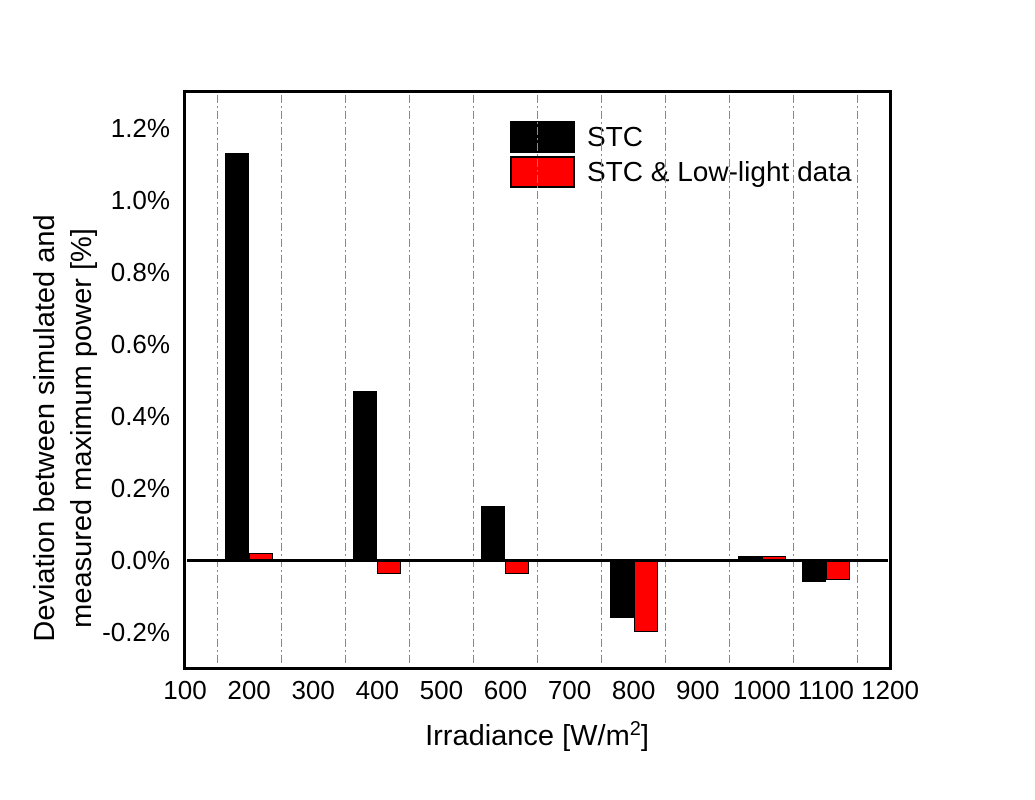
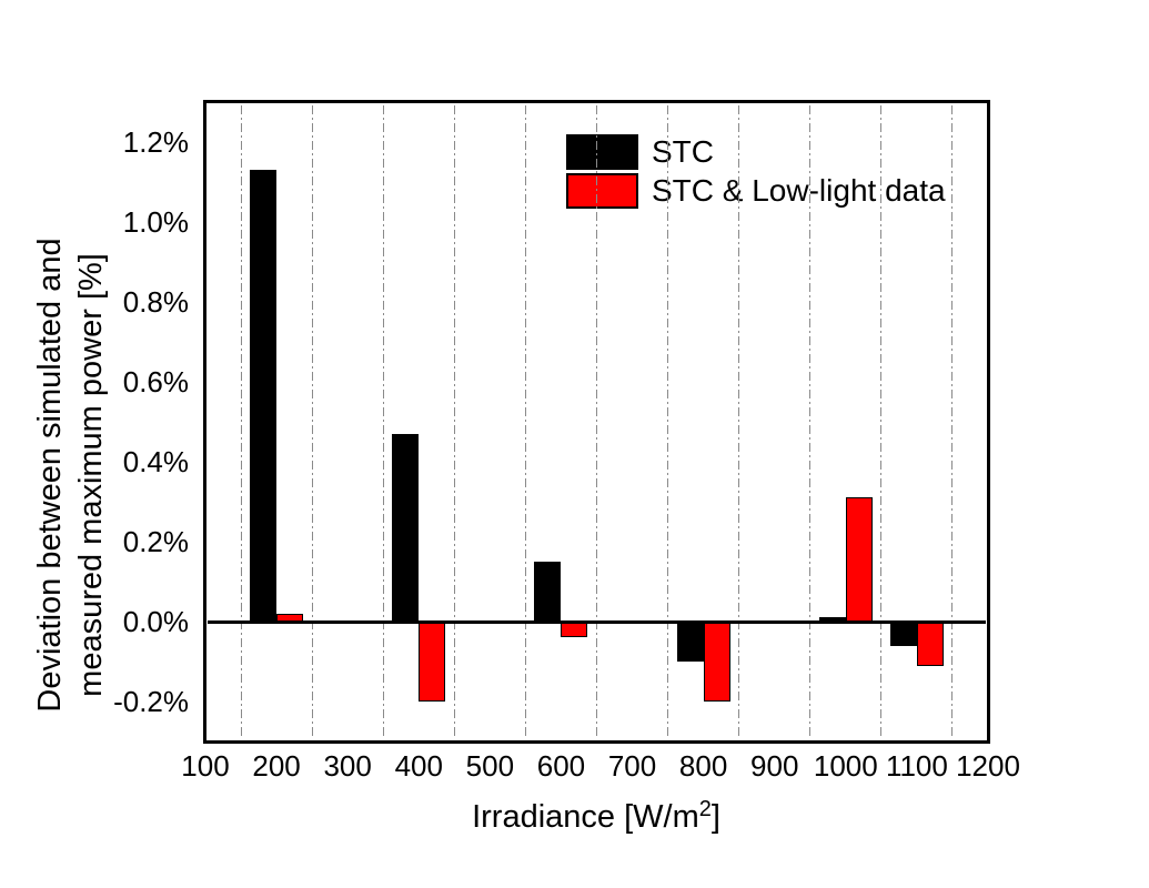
STC & Low-light data/400: -0.04% -> -0.20%
STC/800: -0.16% -> -0.10%
STC & Low-light data/1000: 0.01% -> 0.31%
STC & Low-light data/1100: -0.06% -> -0.11%
